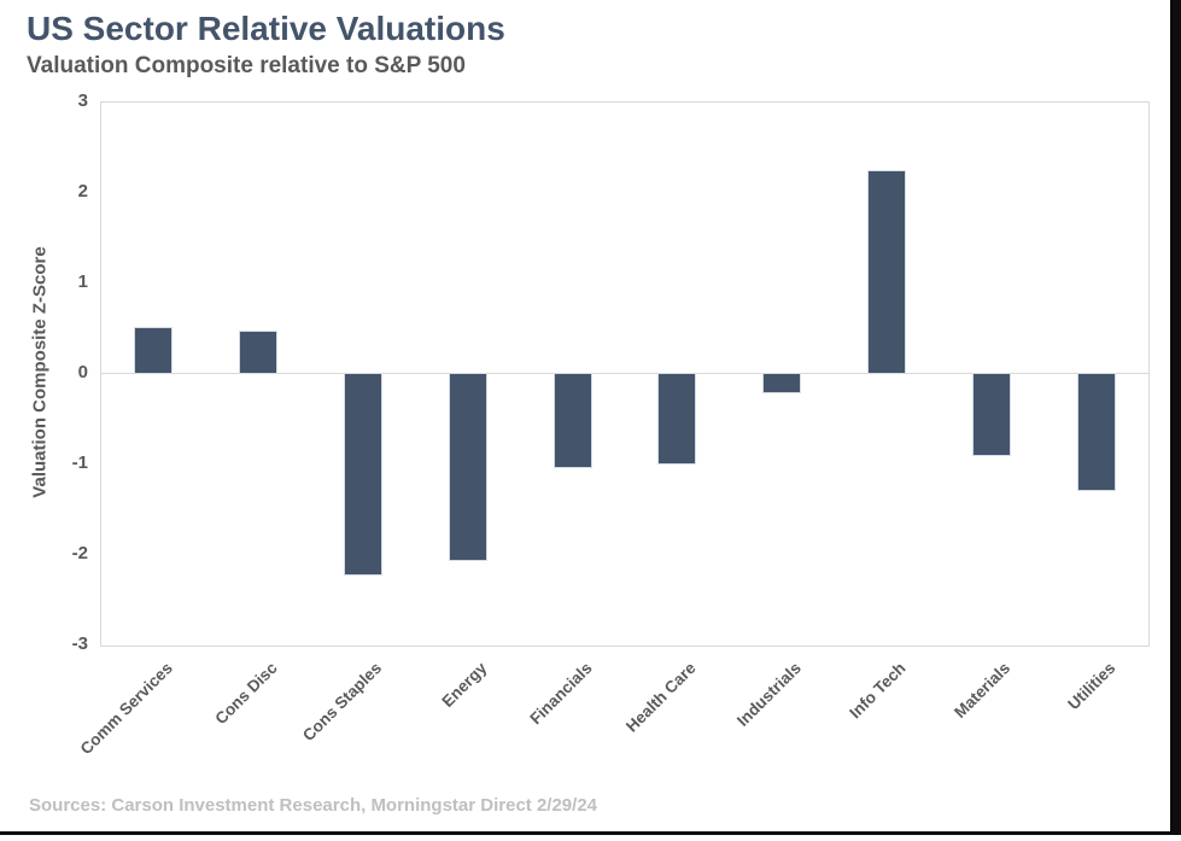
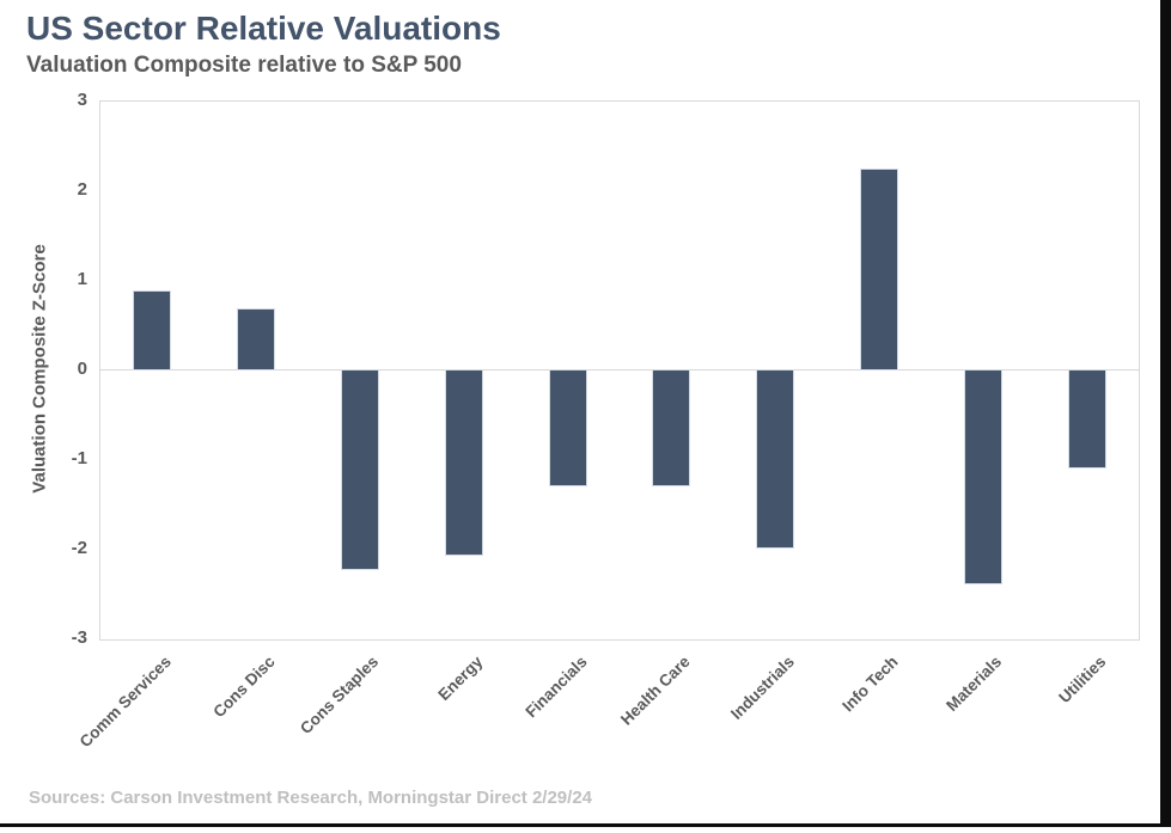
Comm Services: 0.5 -> 0.9
Cons Disc: 0.5 -> 0.7
Financials: -1.1 -> -1.3
Health Care: -1.0 -> -1.3
Industrials: -0.2 -> -2.0
Materials: -0.9 -> -2.4
Utilities: -1.3 -> -1.1
